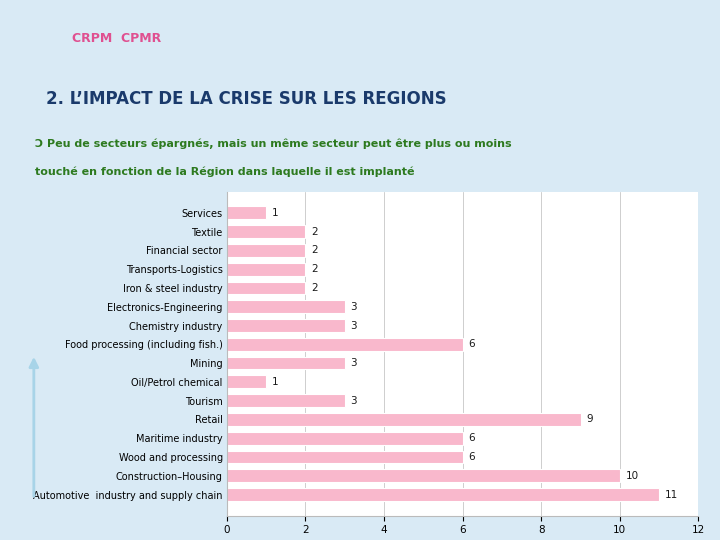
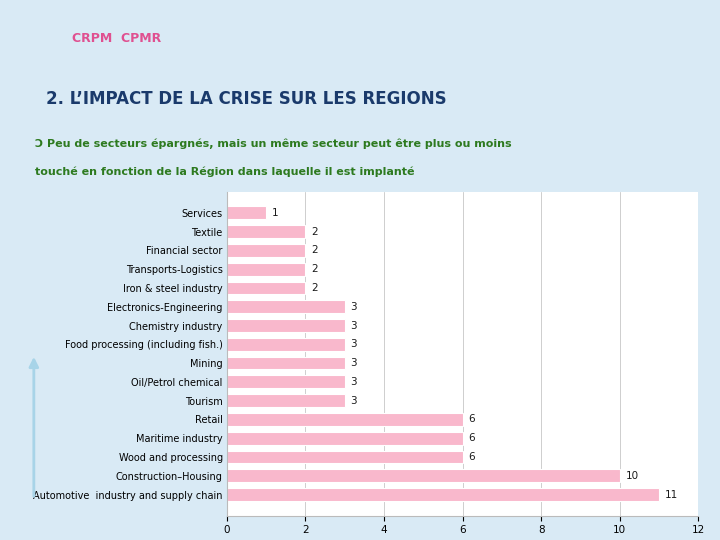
Food processing (including fish.): 6 -> 3
Oil/Petrol chemical: 1 -> 3
Retail: 9 -> 6
